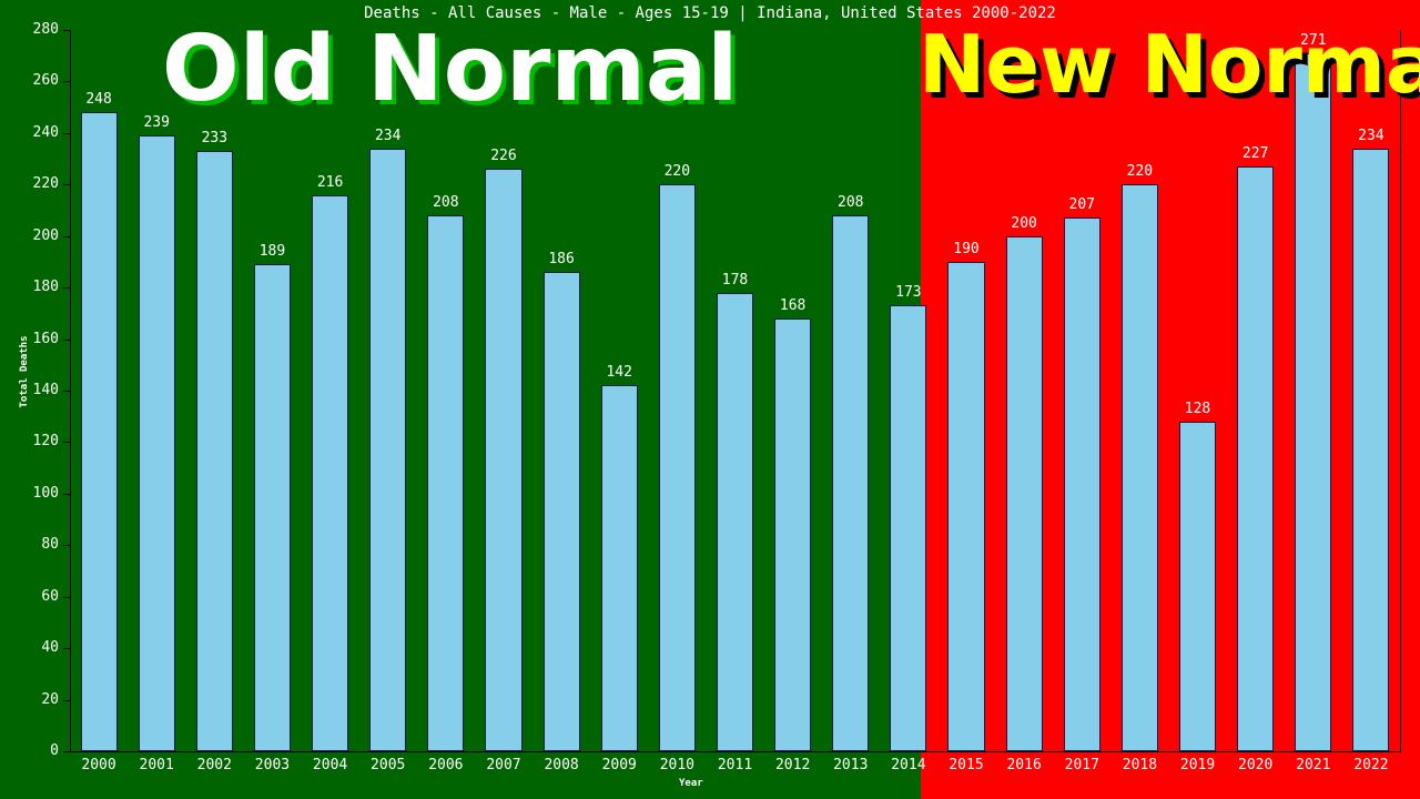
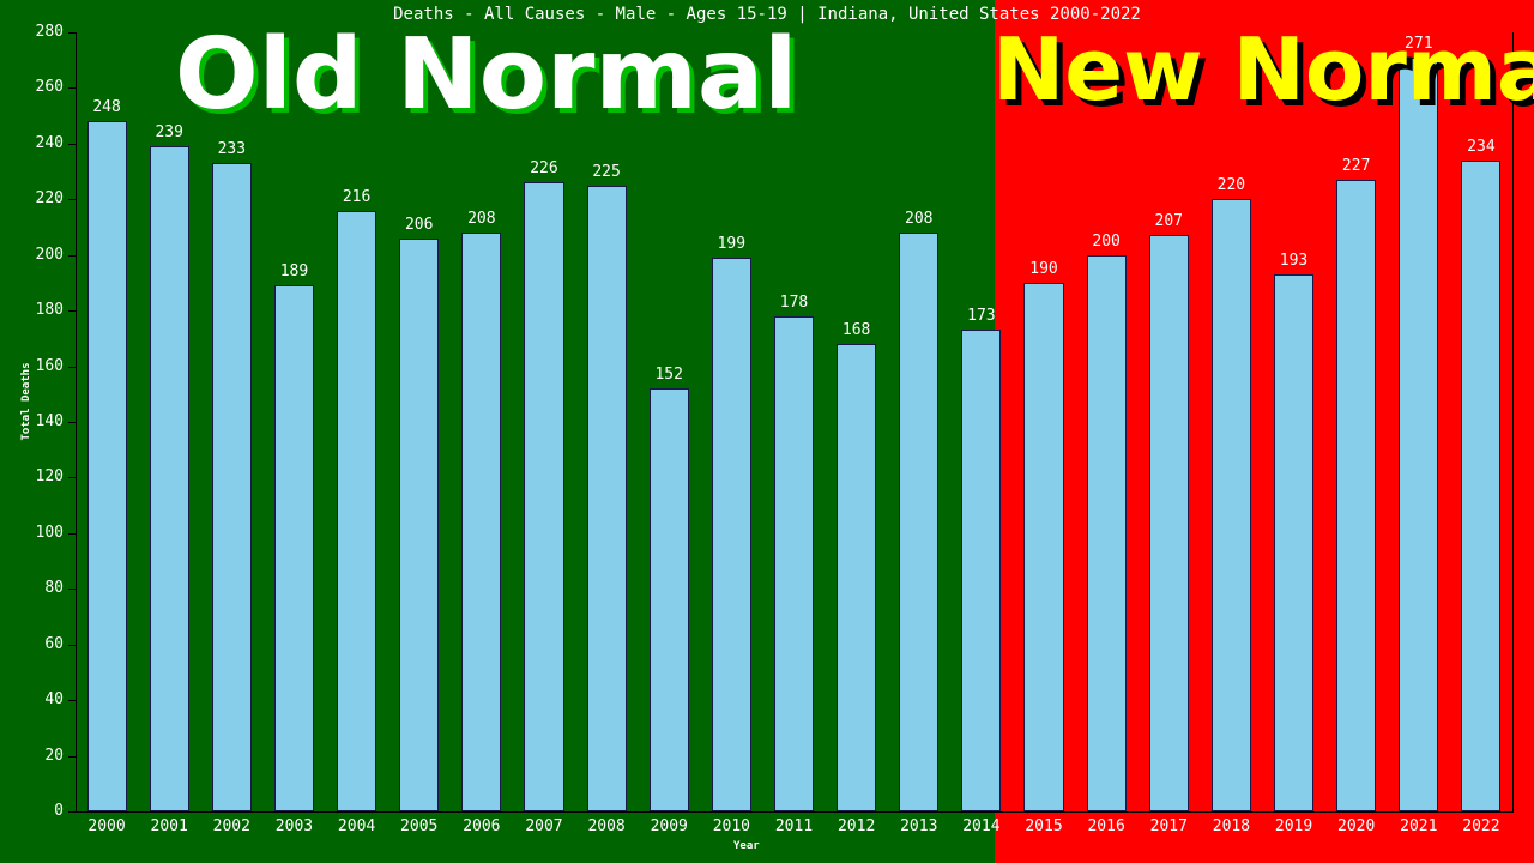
2005: 234 -> 206
2008: 186 -> 225
2009: 142 -> 152
2010: 220 -> 199
2019: 128 -> 193
